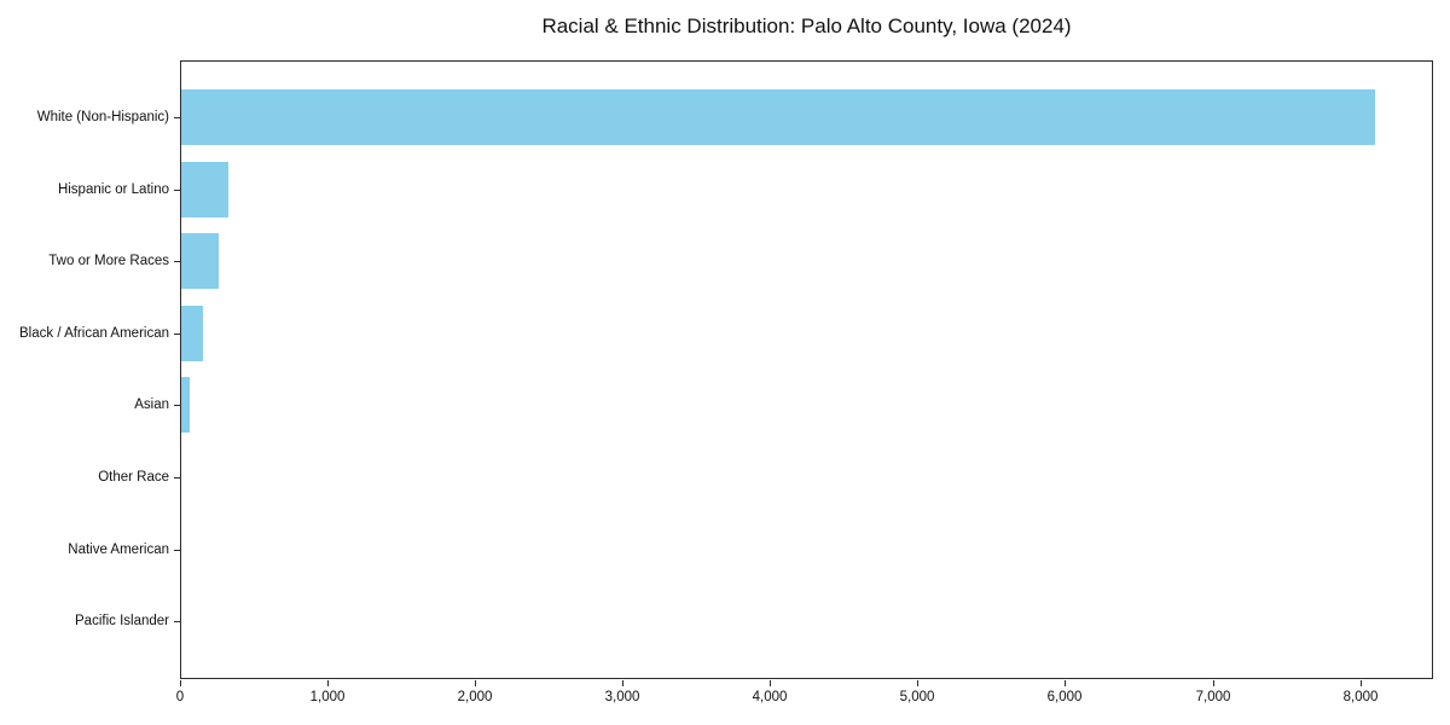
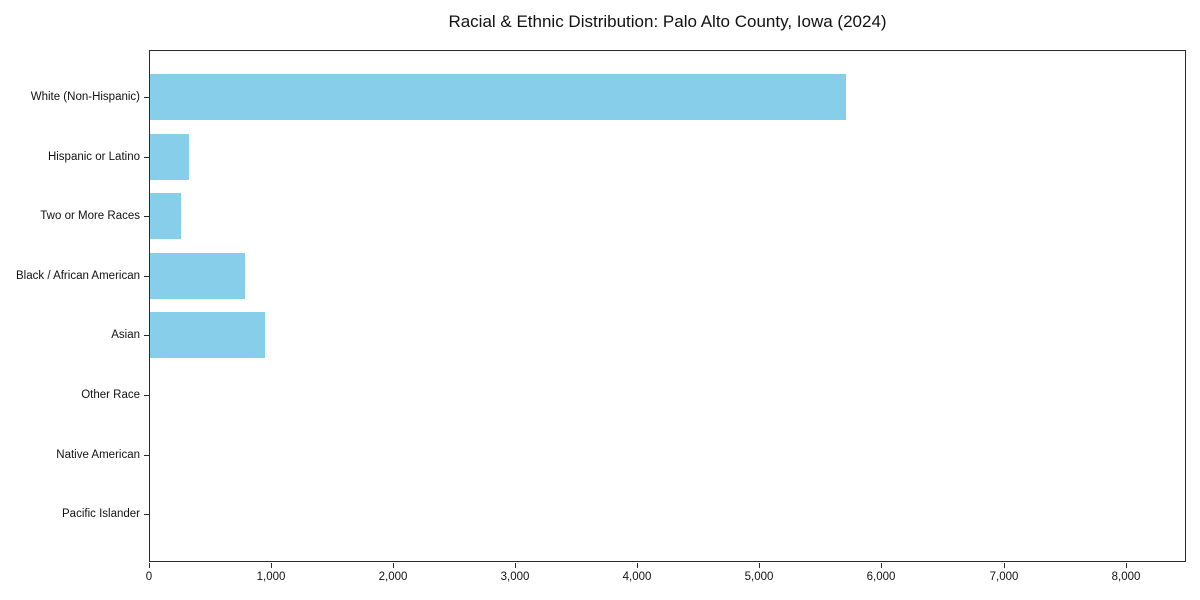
White (Non-Hispanic): 8090 -> 5700
Black / African American: 140 -> 780
Asian: 60 -> 940
